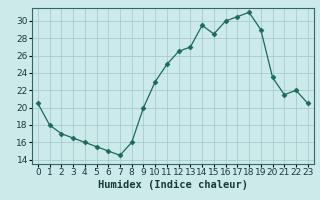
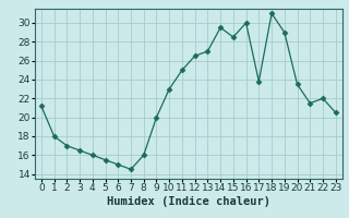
0: 20.5 -> 21.2
17: 30.5 -> 23.8
